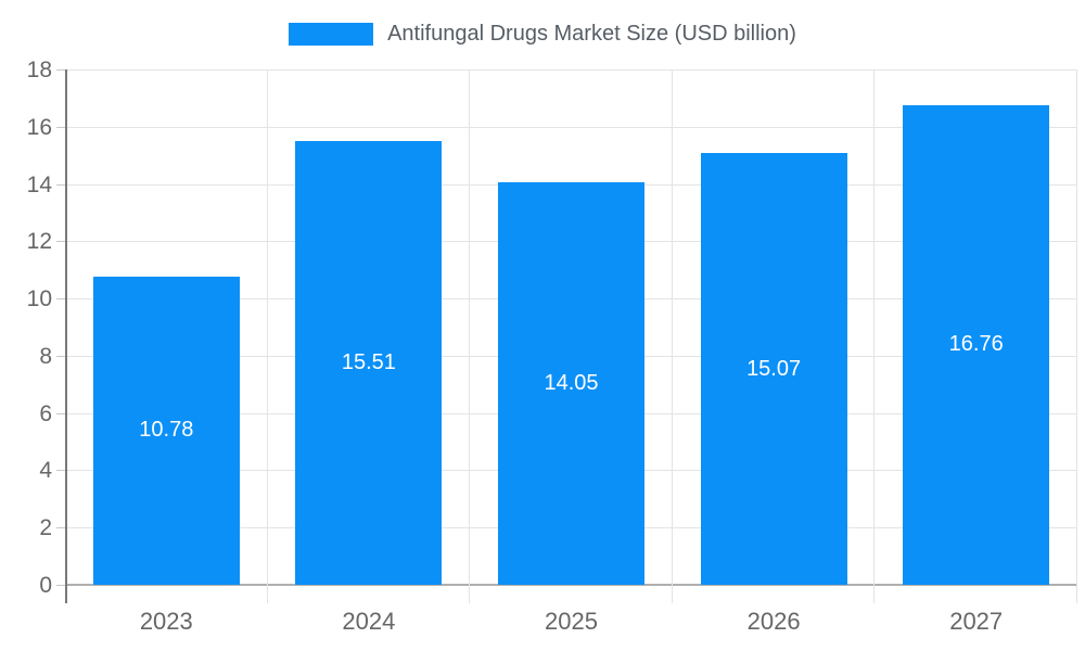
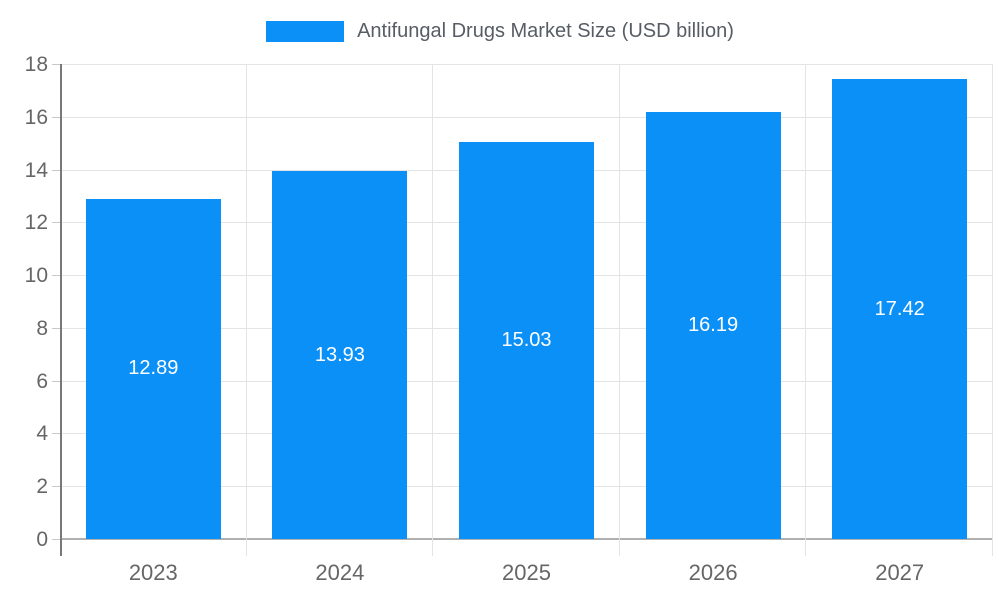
2023: 10.78 -> 12.89
2024: 15.51 -> 13.93
2025: 14.05 -> 15.03
2026: 15.07 -> 16.19
2027: 16.76 -> 17.42
